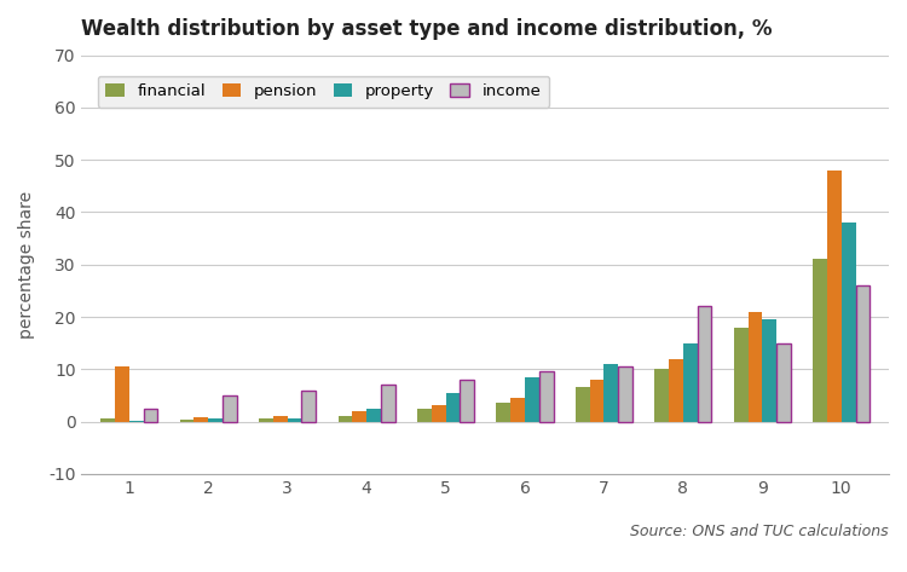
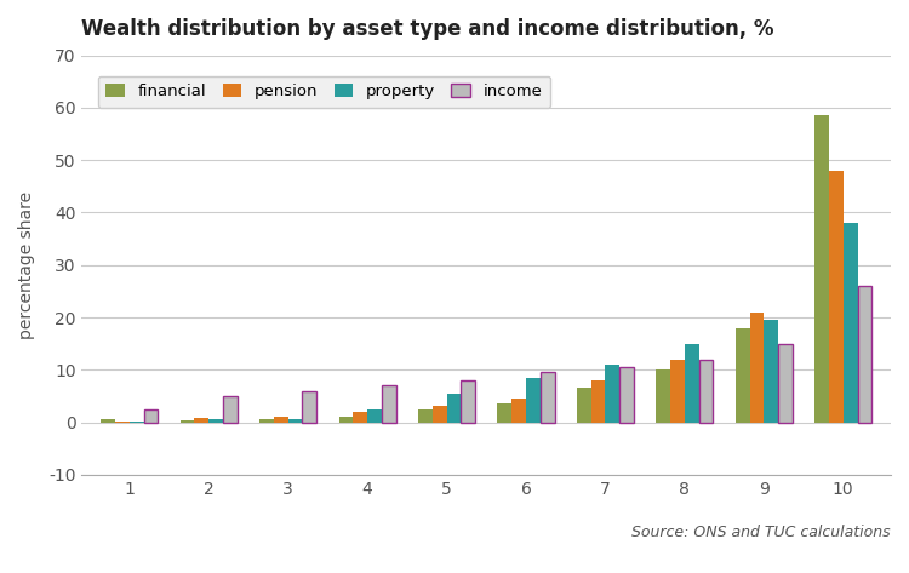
pension/1: 10.5 -> 0.2
income/8: 22.0 -> 12.0
financial/10: 31.0 -> 58.5
